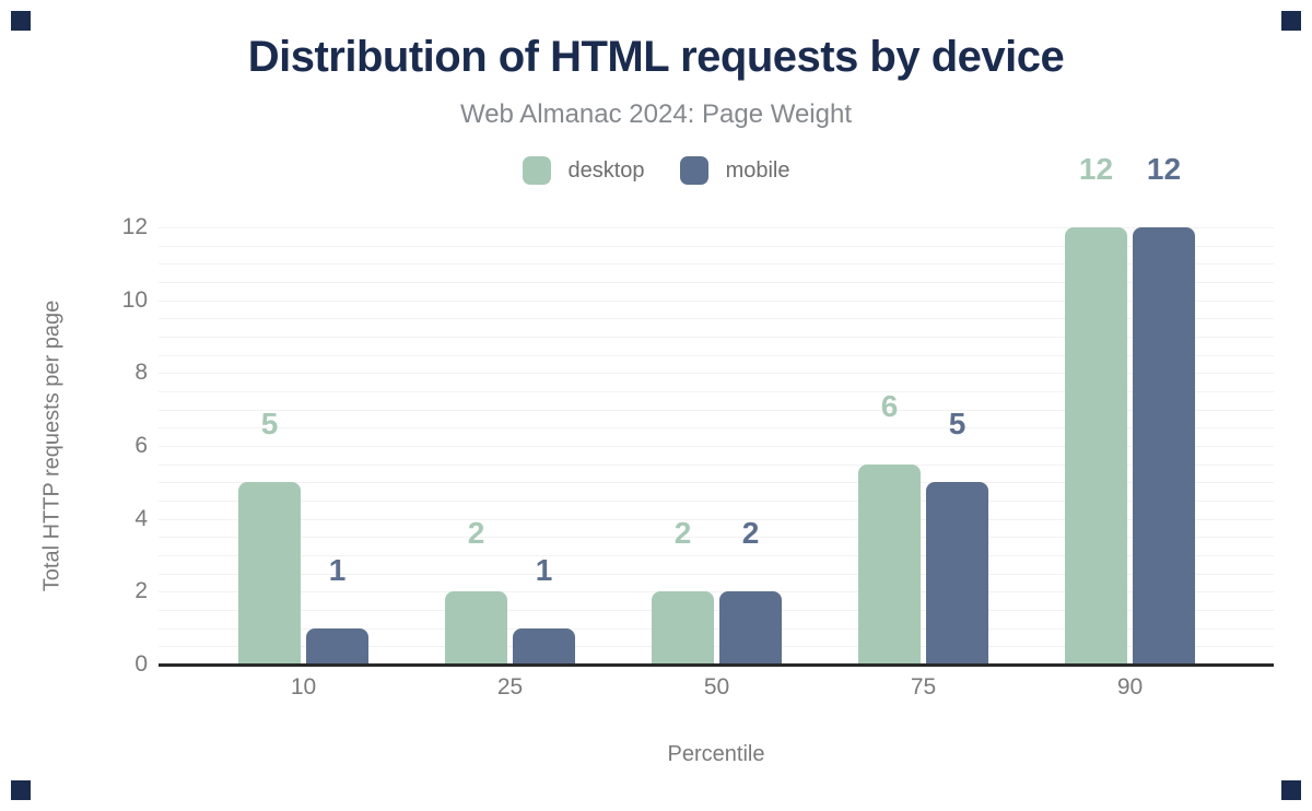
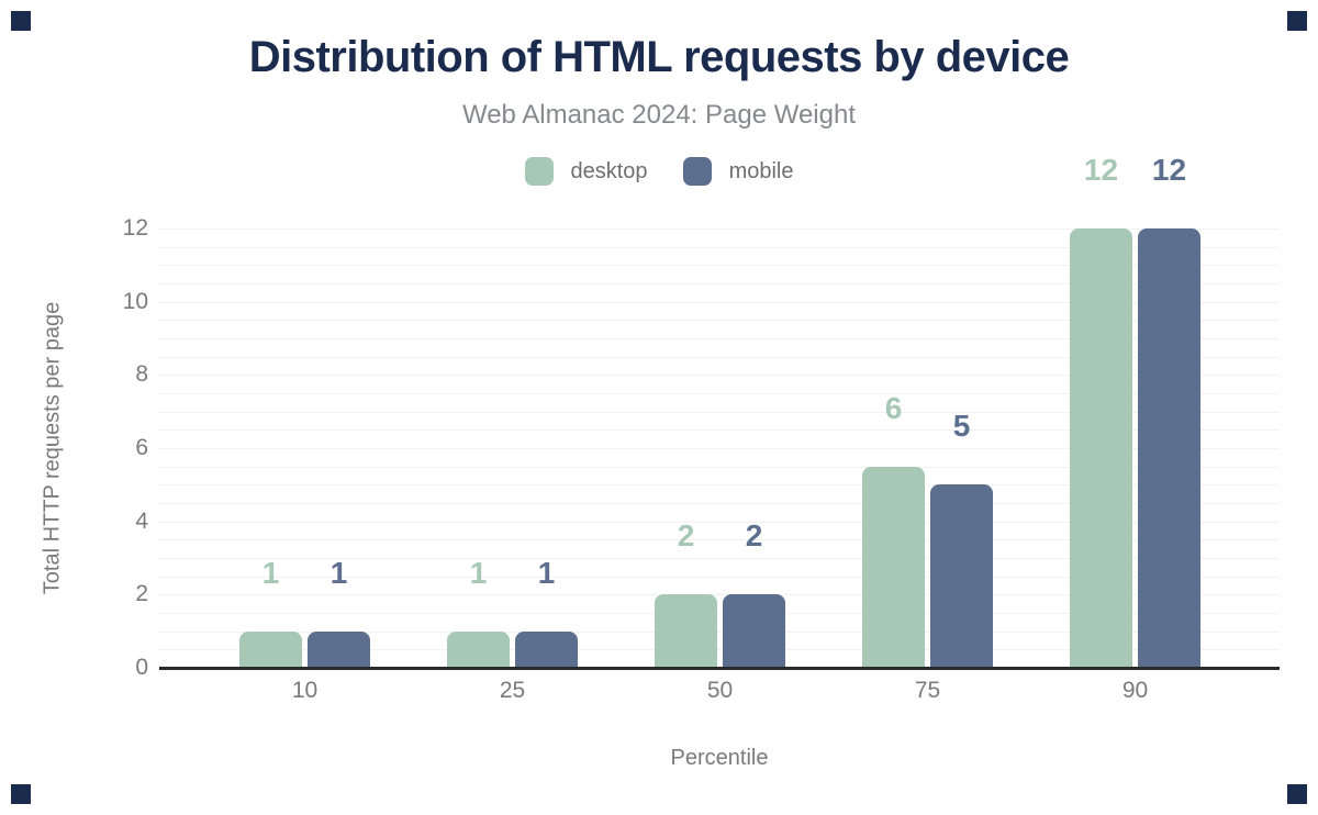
desktop/10: 5 -> 1
desktop/25: 2 -> 1
